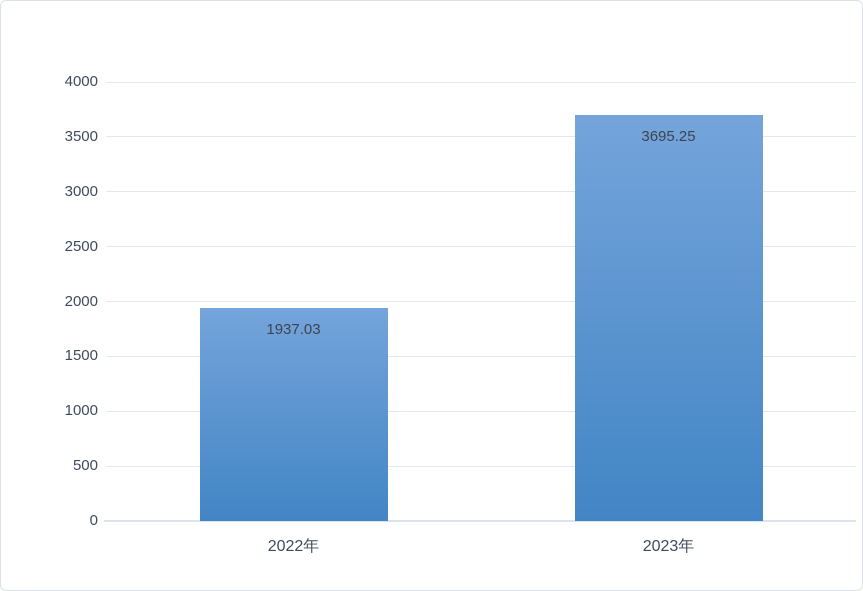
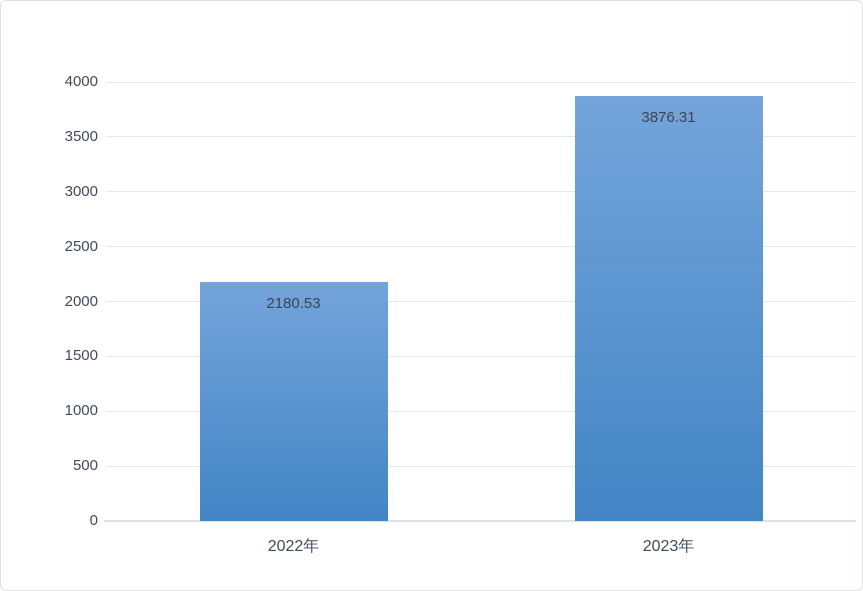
2022年: 1937.03 -> 2180.53
2023年: 3695.25 -> 3876.31
